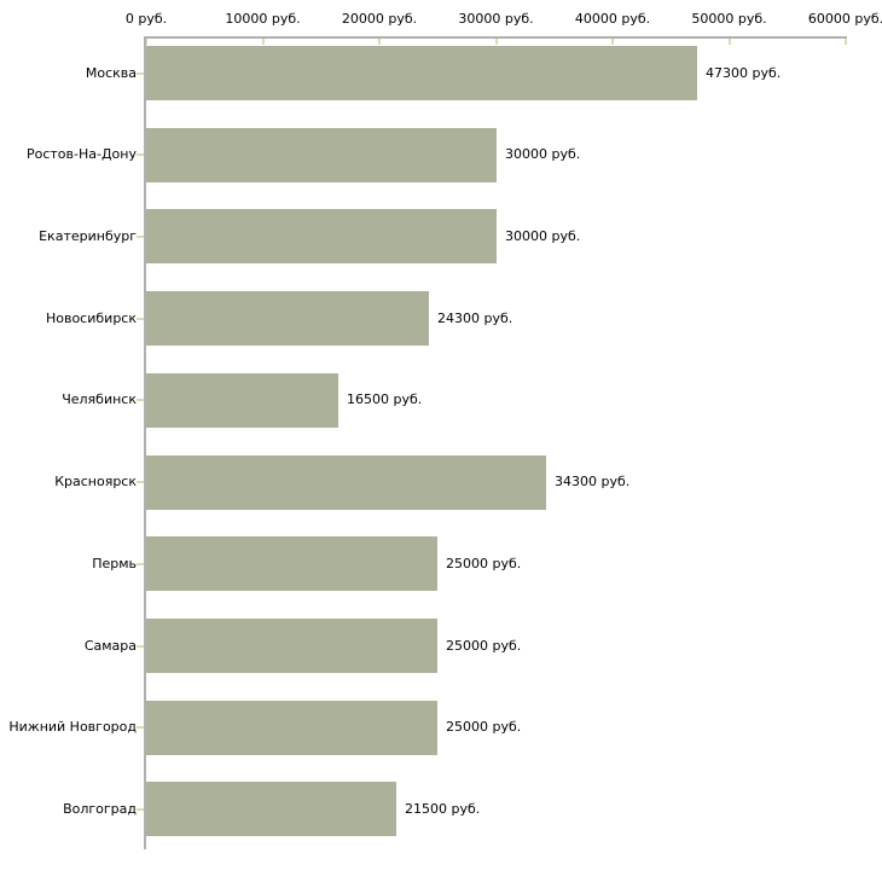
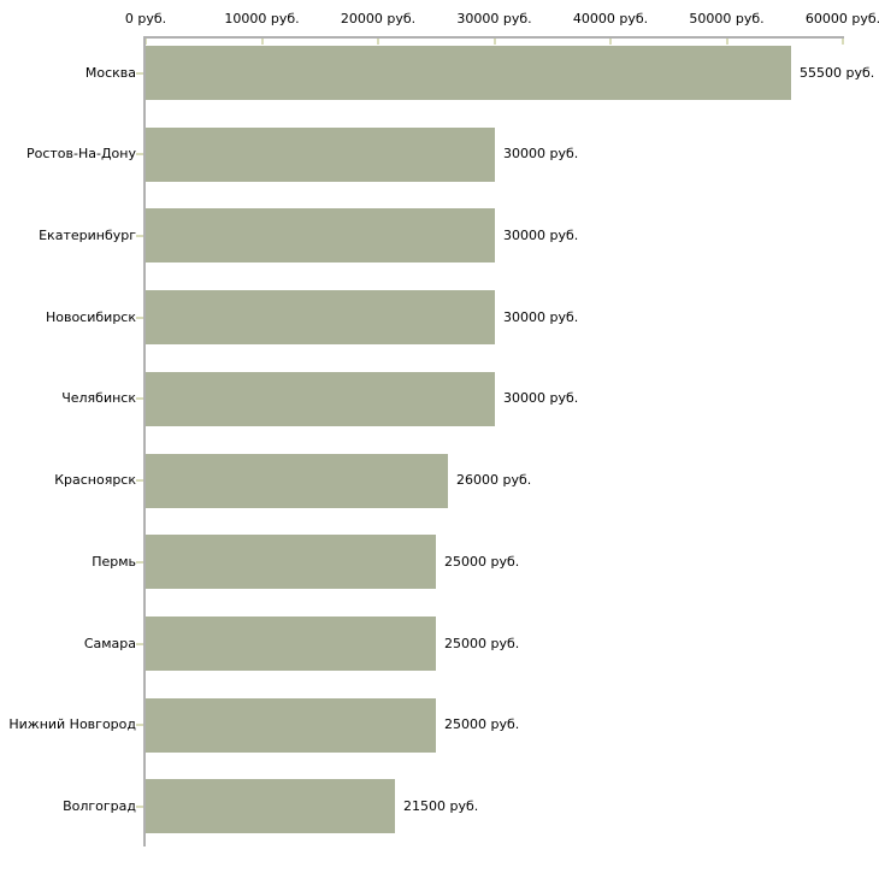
Москва: 47300 -> 55500
Новосибирск: 24300 -> 30000
Челябинск: 16500 -> 30000
Красноярск: 34300 -> 26000
